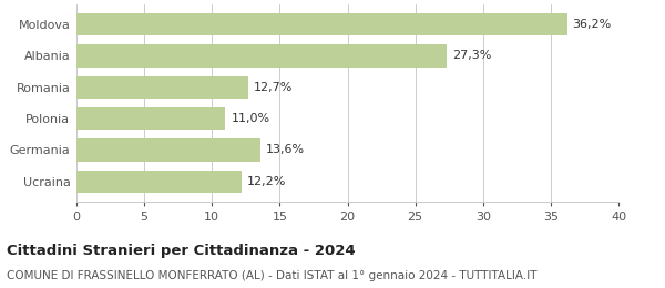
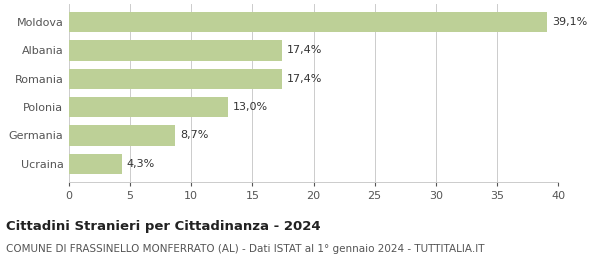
Moldova: 36,2% -> 39,1%
Albania: 27,3% -> 17,4%
Romania: 12,7% -> 17,4%
Polonia: 11,0% -> 13,0%
Germania: 13,6% -> 8,7%
Ucraina: 12,2% -> 4,3%
